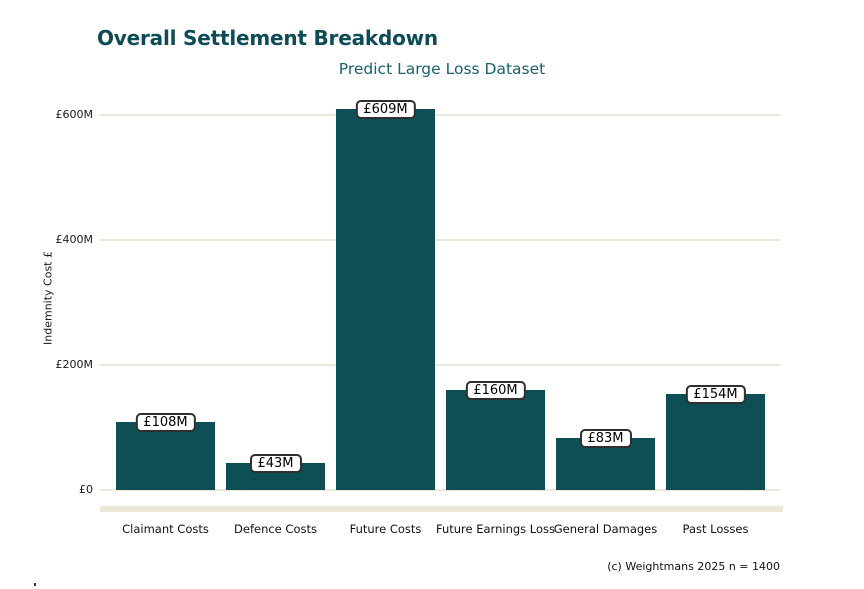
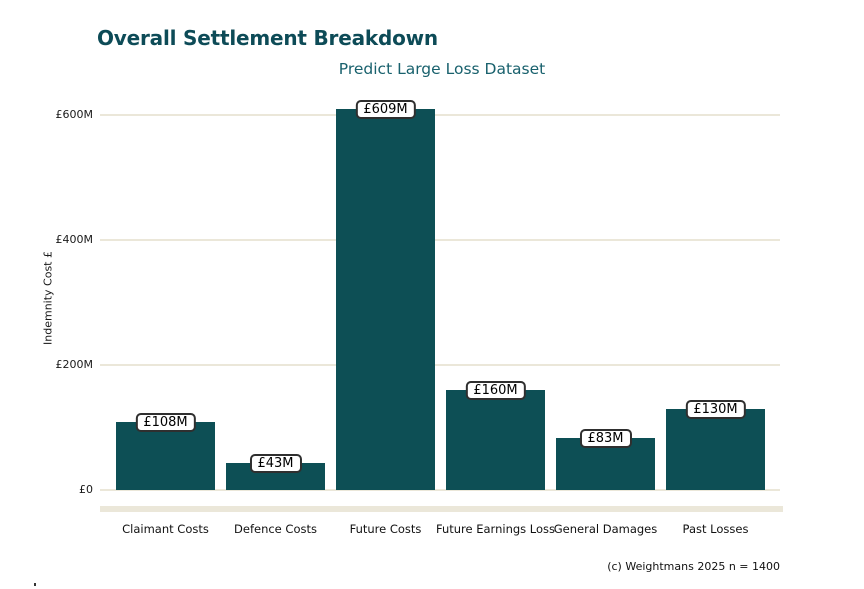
Past Losses: £154M -> £130M
